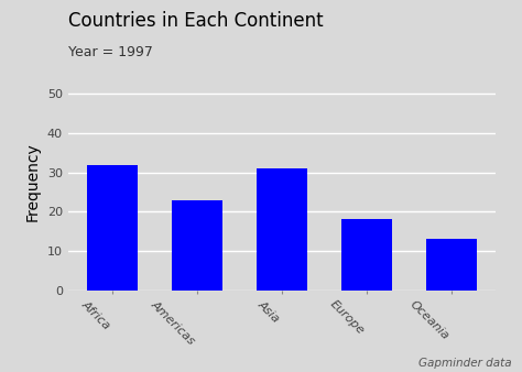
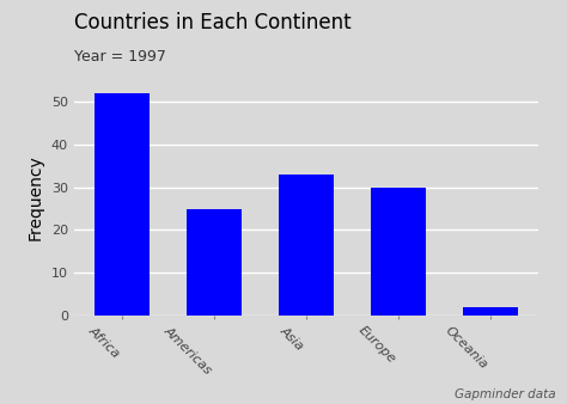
Africa: 32 -> 52
Americas: 23 -> 25
Asia: 31 -> 33
Europe: 18 -> 30
Oceania: 13 -> 2
